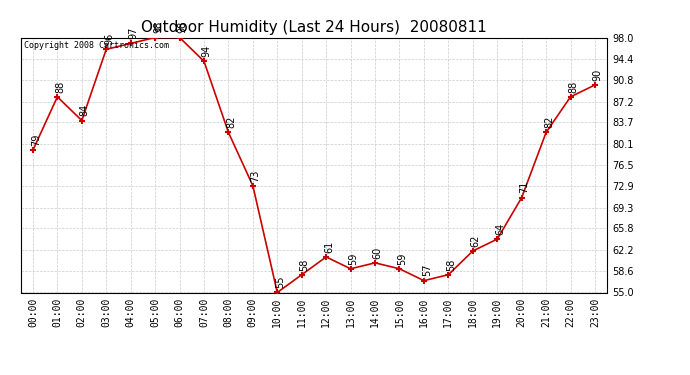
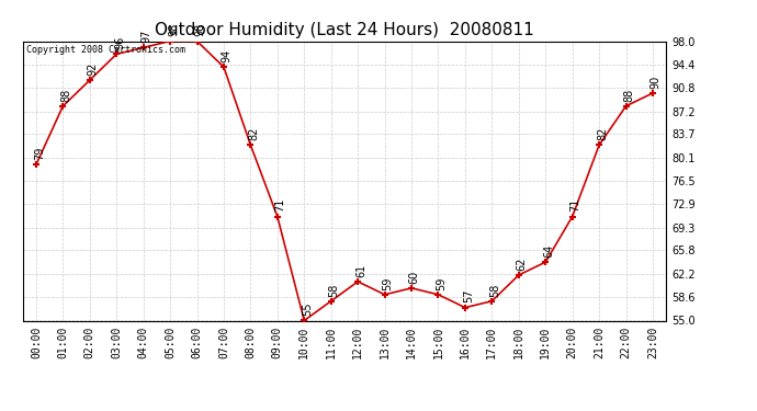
02:00: 84 -> 92
09:00: 73 -> 71
